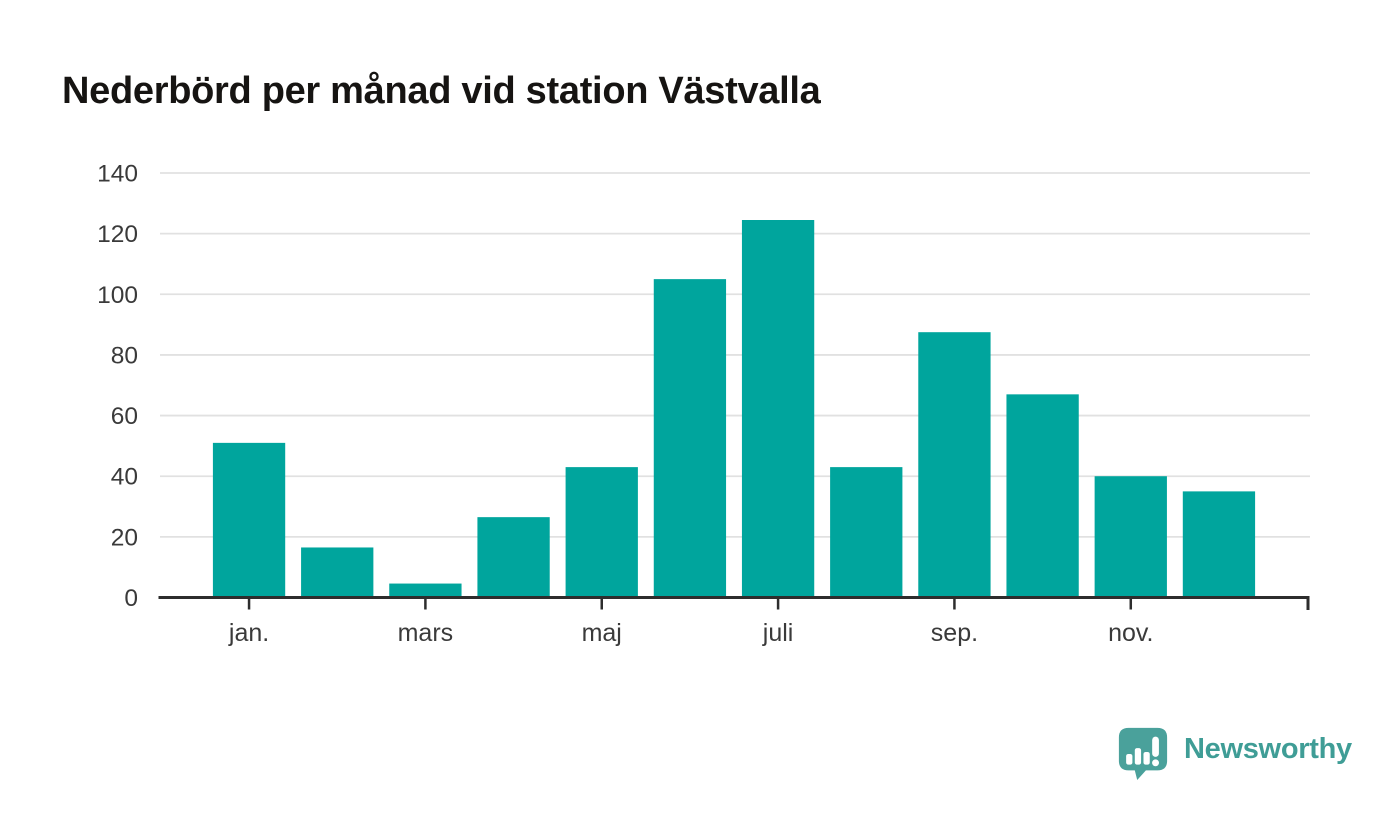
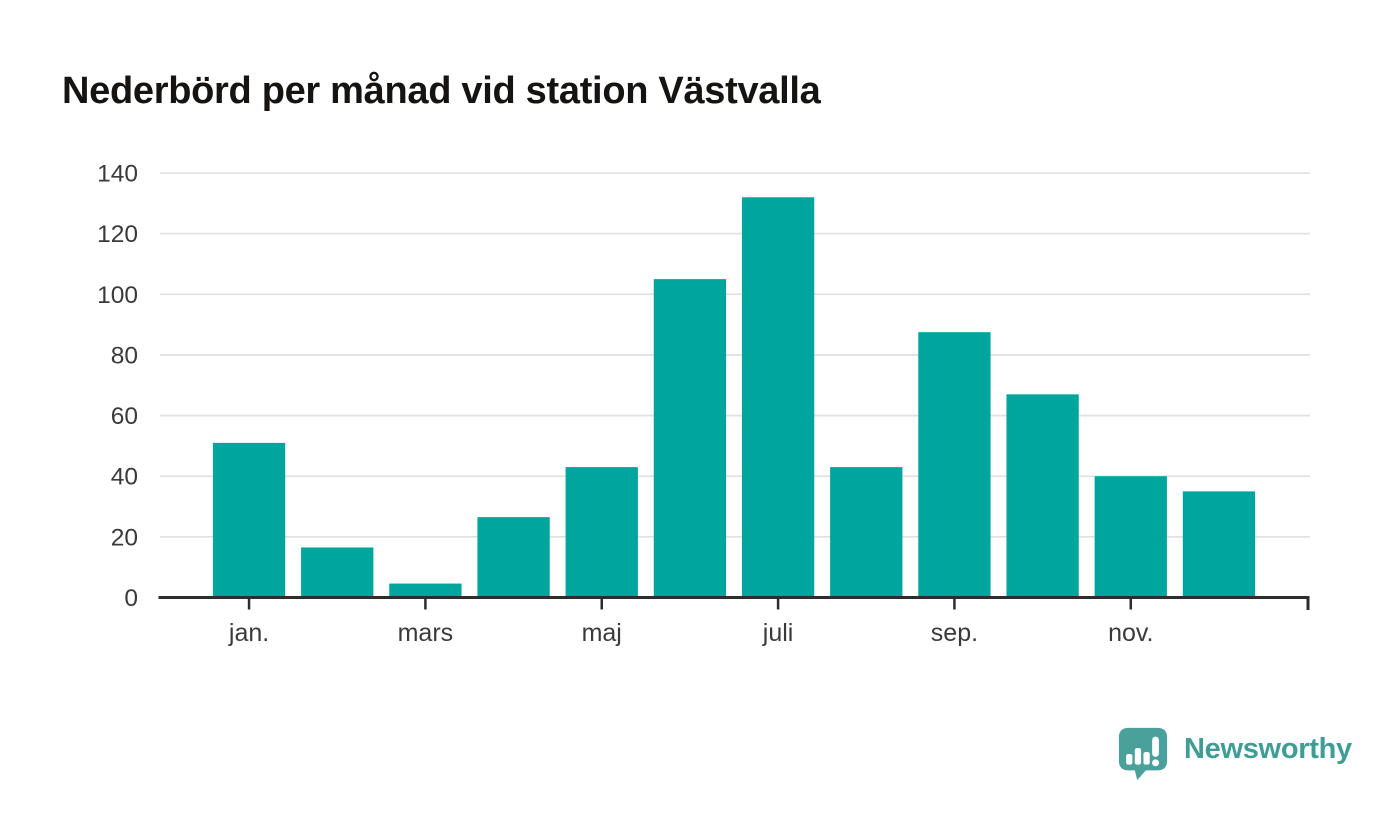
juli: 124 -> 132
